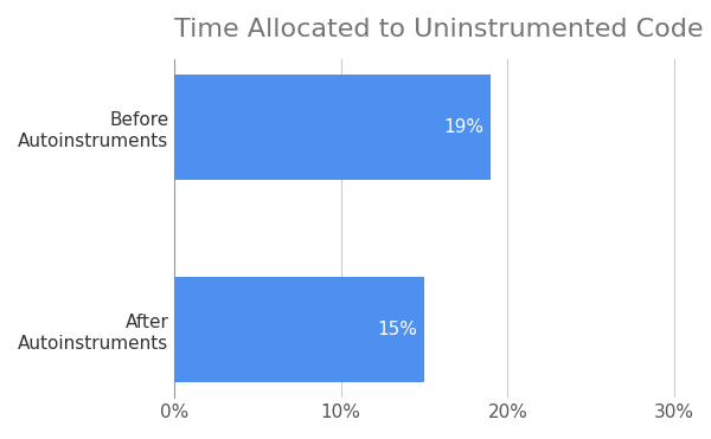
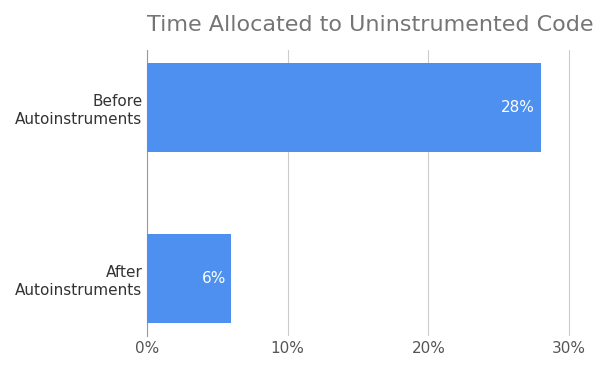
Before Autoinstruments: 19% -> 28%
After Autoinstruments: 15% -> 6%
